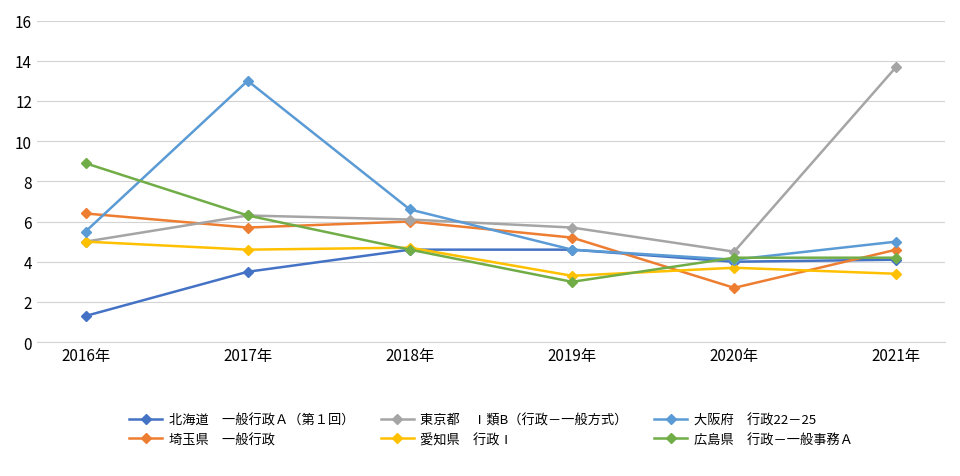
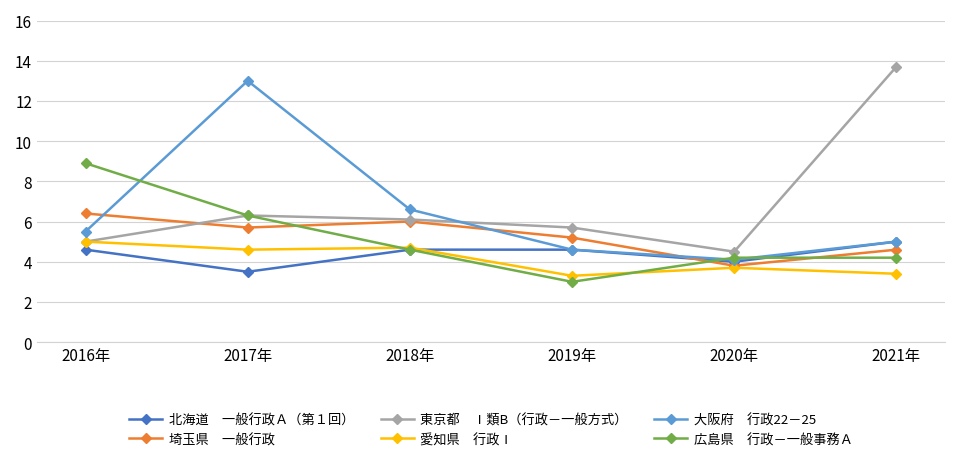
北海道 一般行政Ａ（第１回）/2016年: 1.3 -> 4.6
埼玉県 一般行政/2020年: 2.7 -> 3.8
北海道 一般行政Ａ（第１回）/2021年: 4.1 -> 5.0
